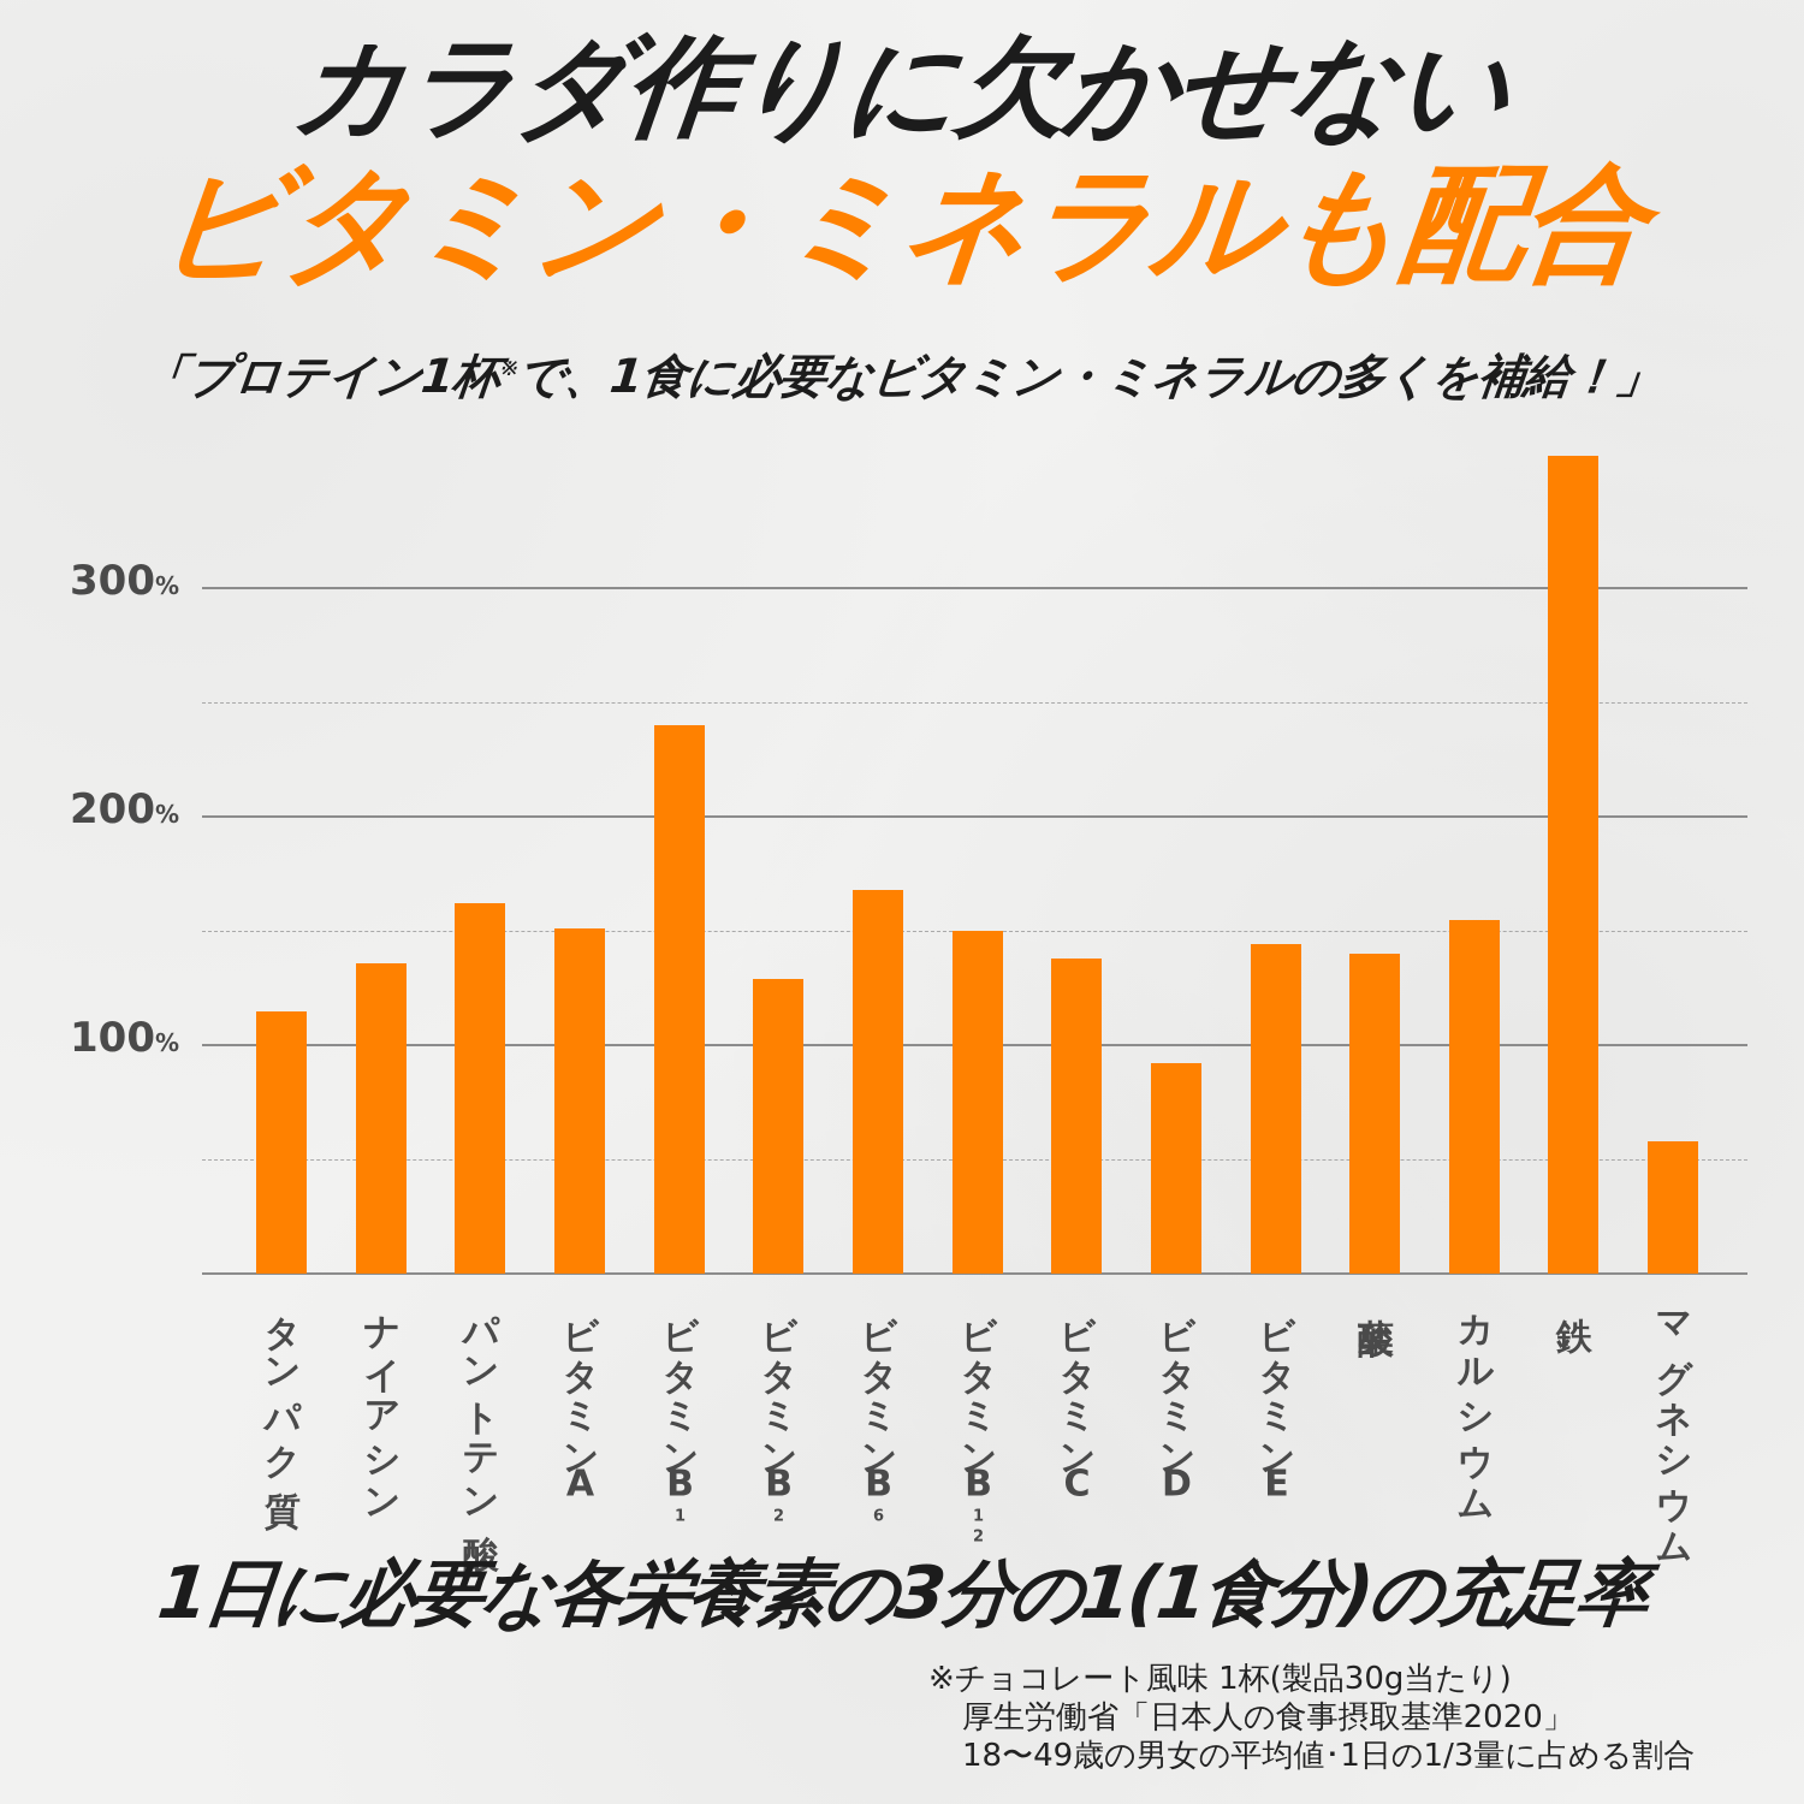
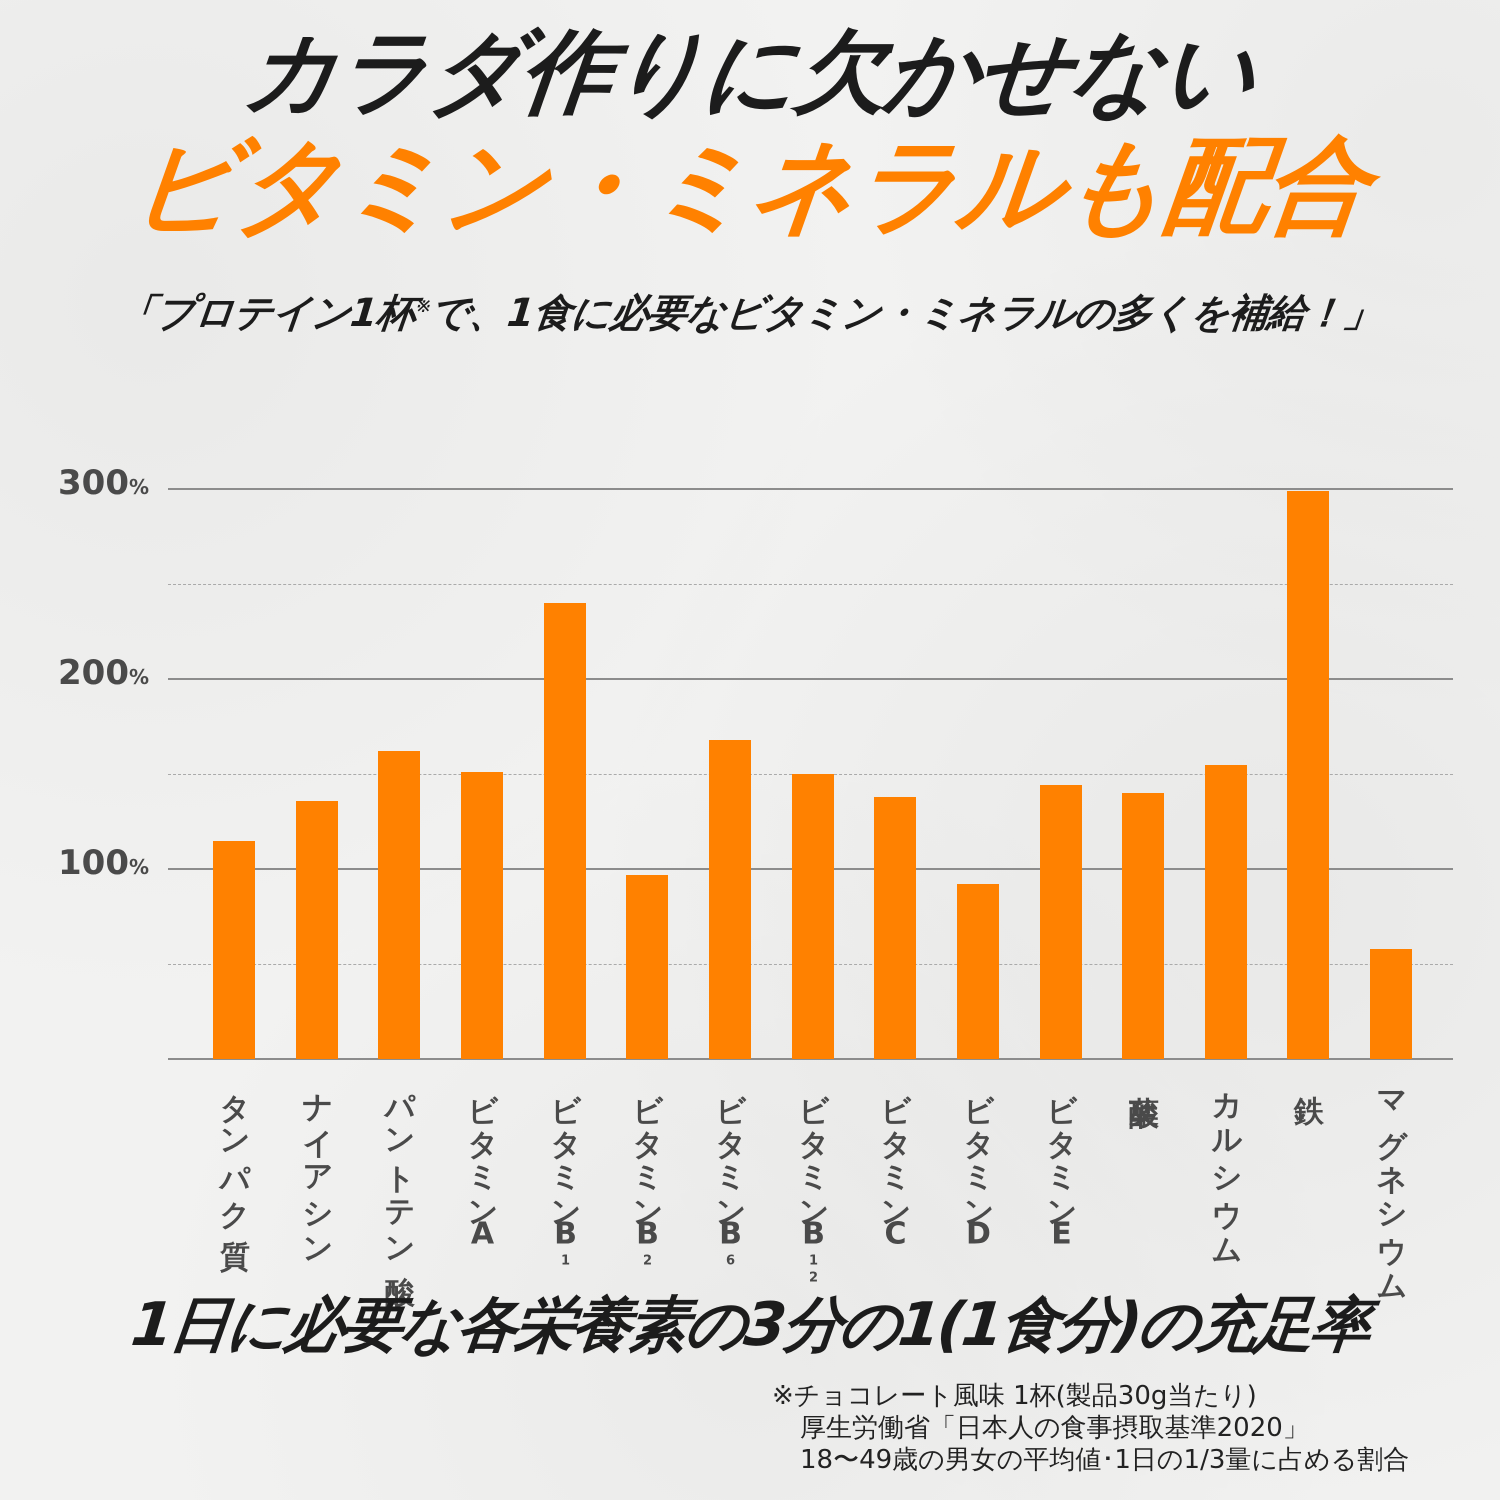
ビタミンB2: 129 -> 97
鉄: 358 -> 299
